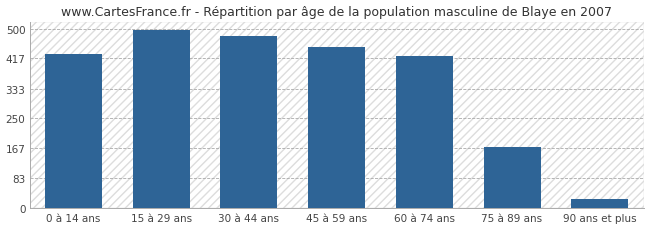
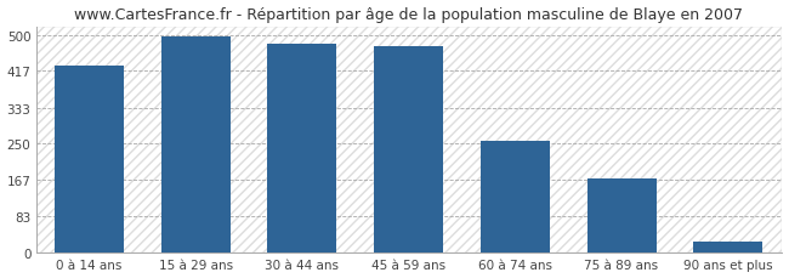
45 à 59 ans: 450 -> 475
60 à 74 ans: 425 -> 256
